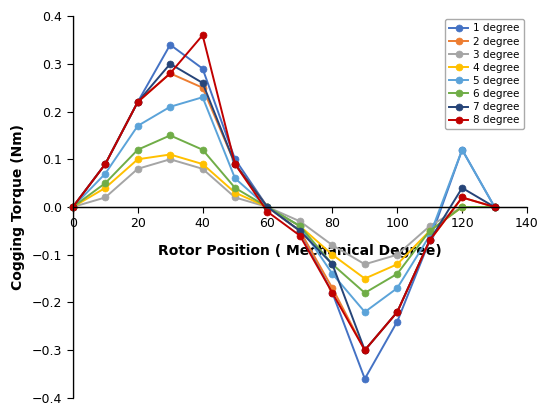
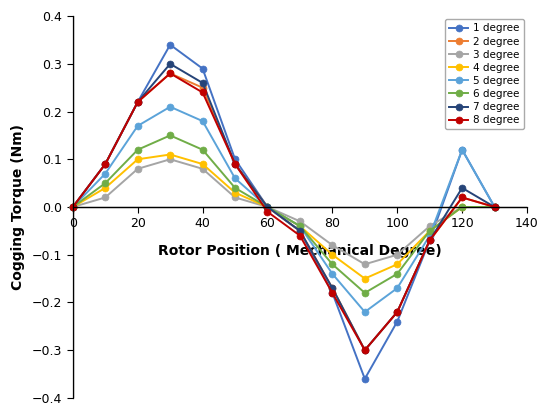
5 degree/40: 0.23 -> 0.18
8 degree/40: 0.36 -> 0.24
7 degree/80: -0.12 -> -0.17
